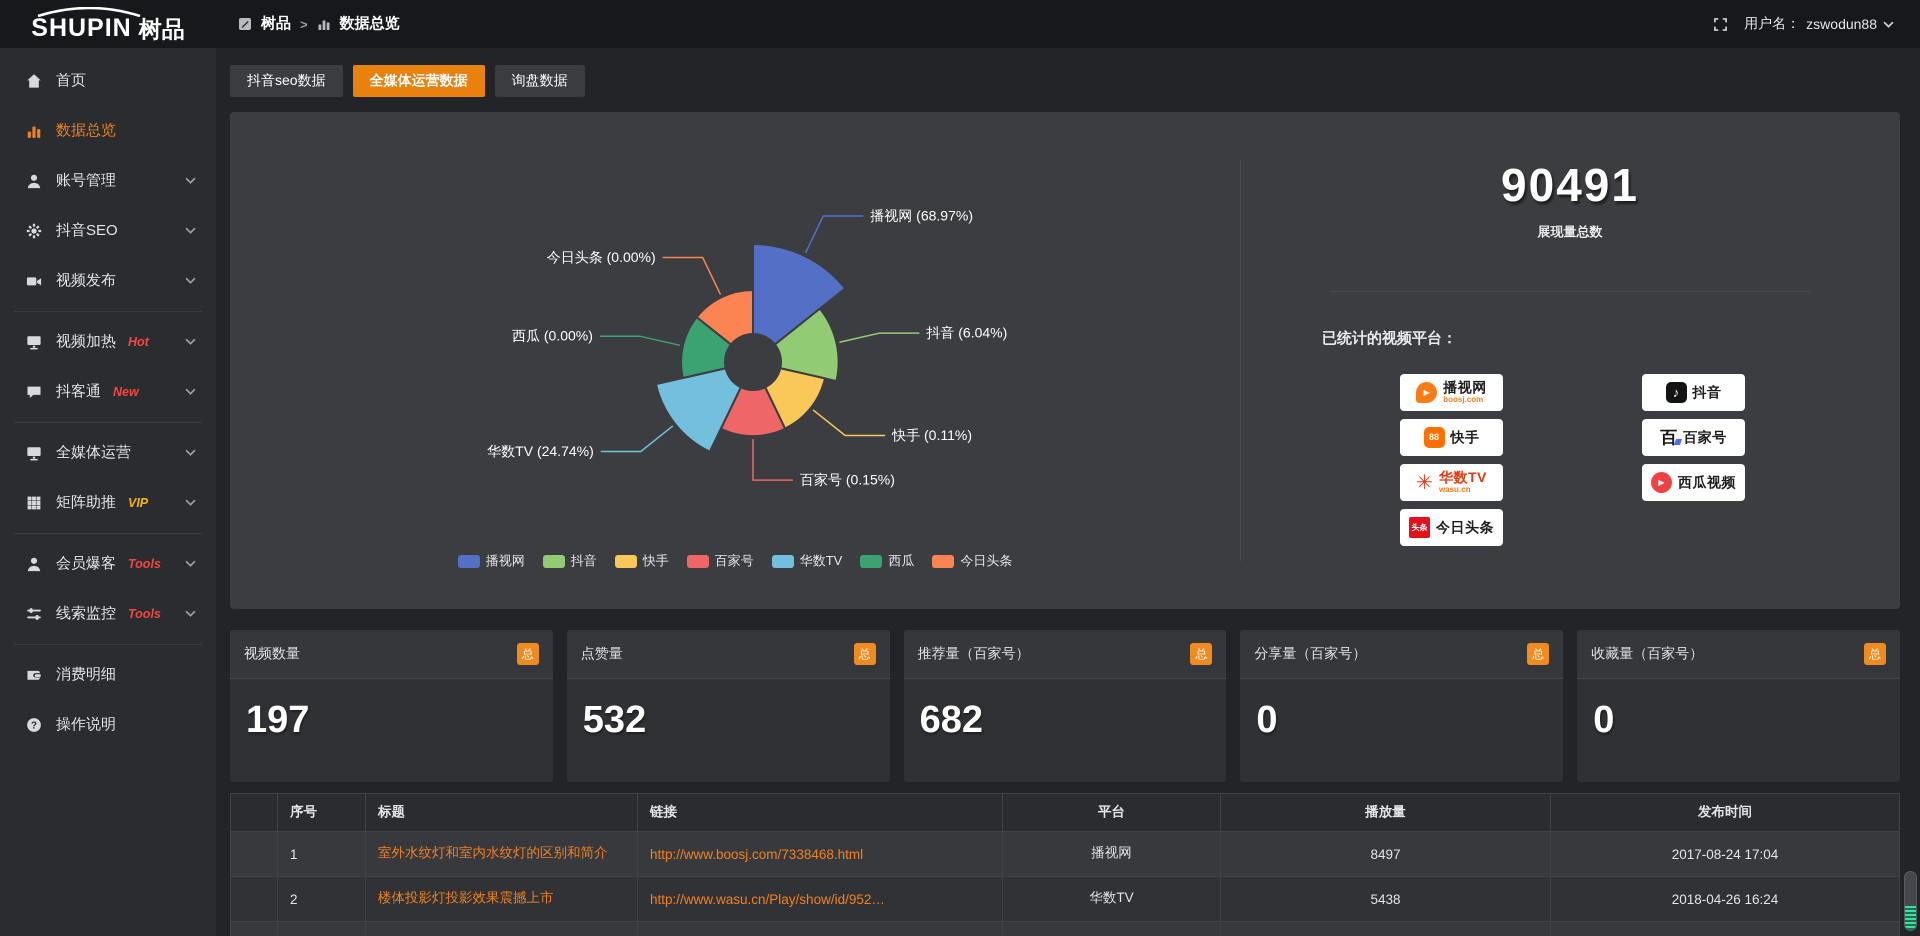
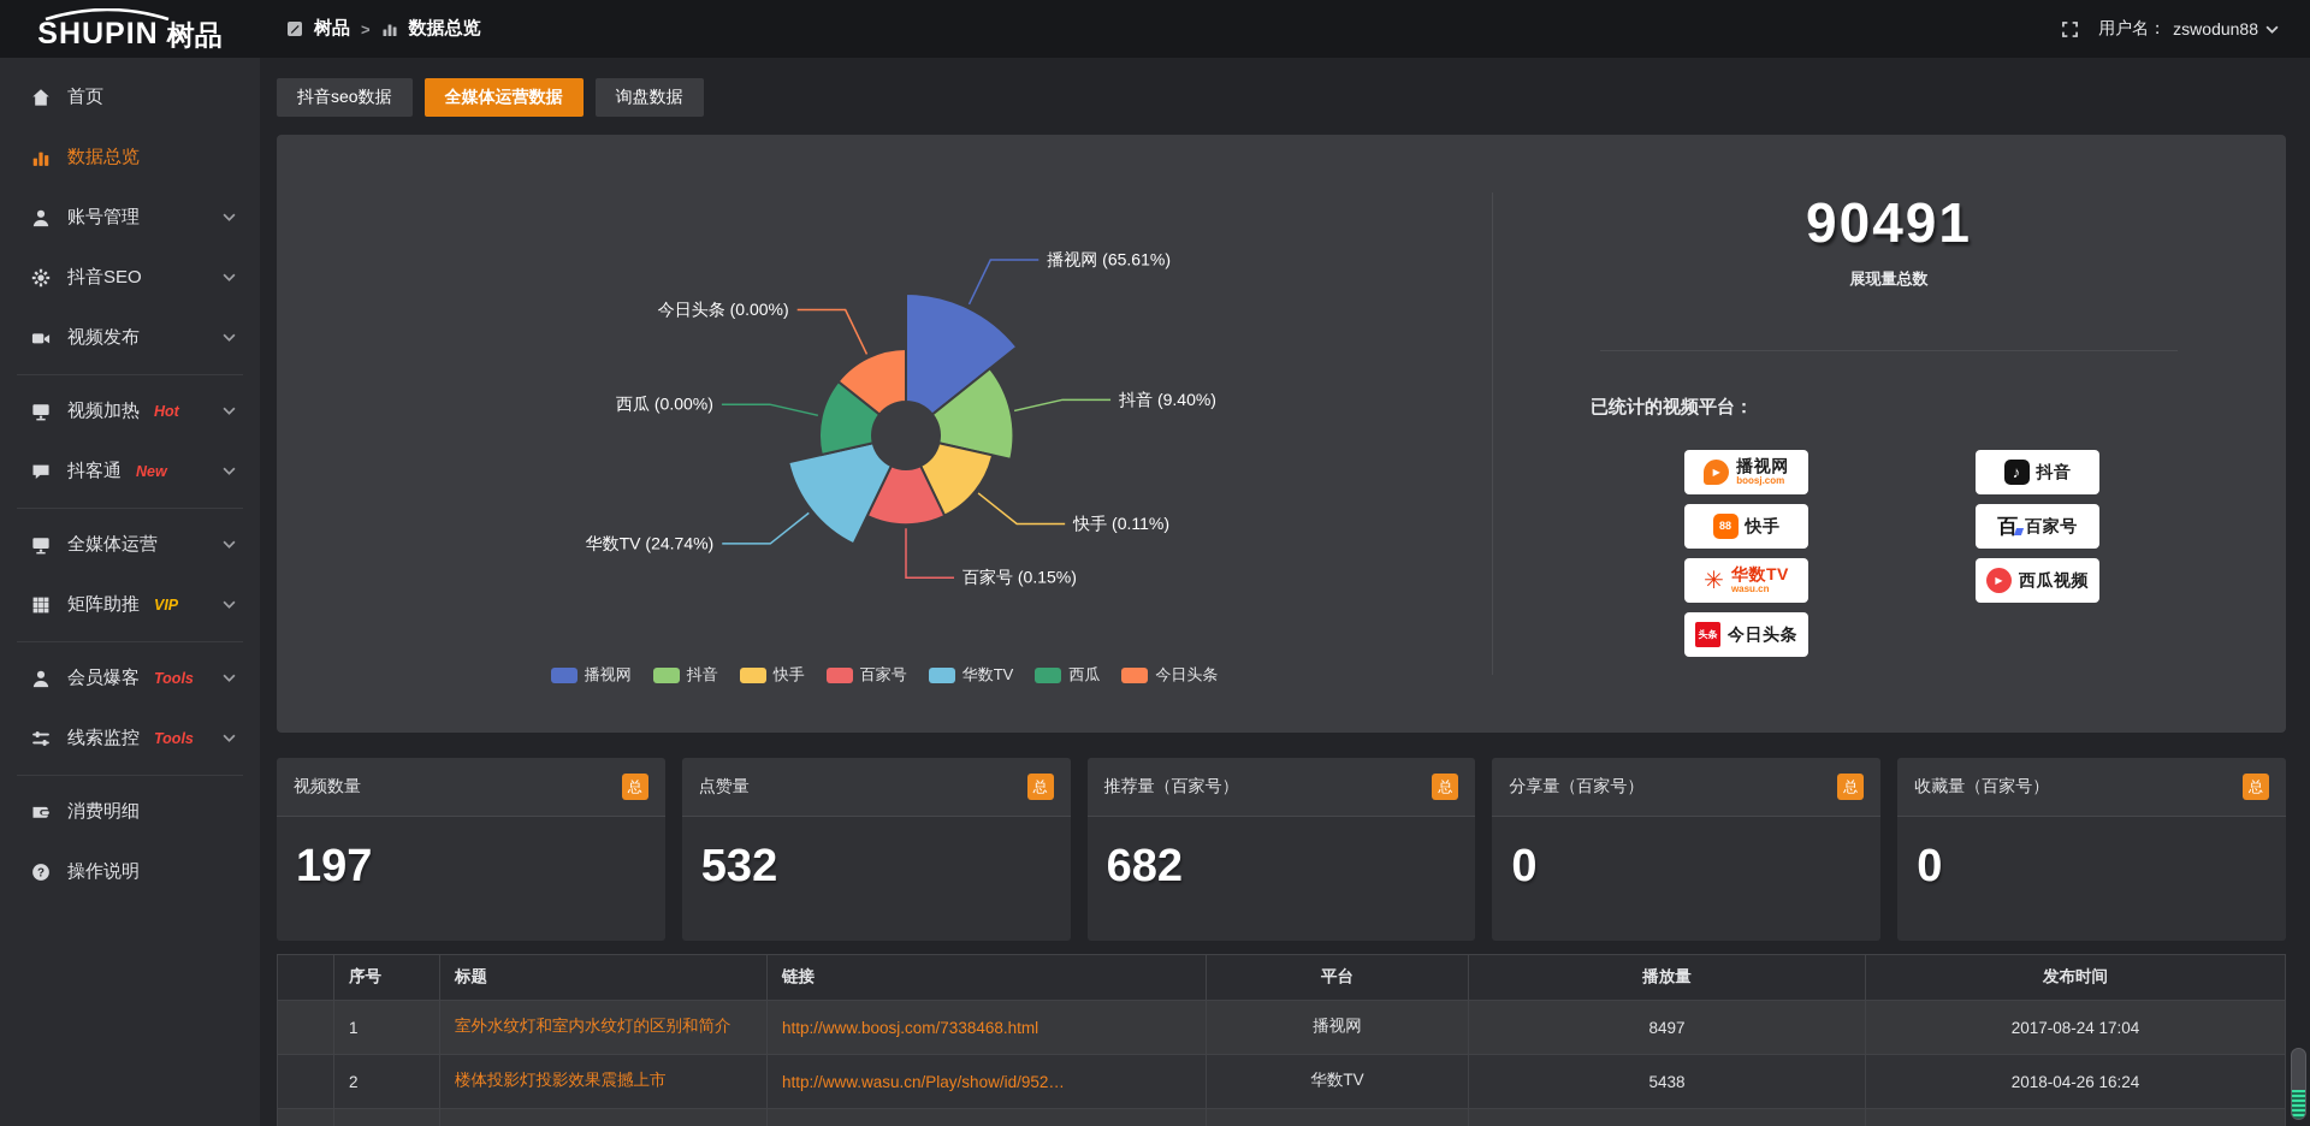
播视网: 68.97% -> 65.61%
抖音: 6.04% -> 9.40%
